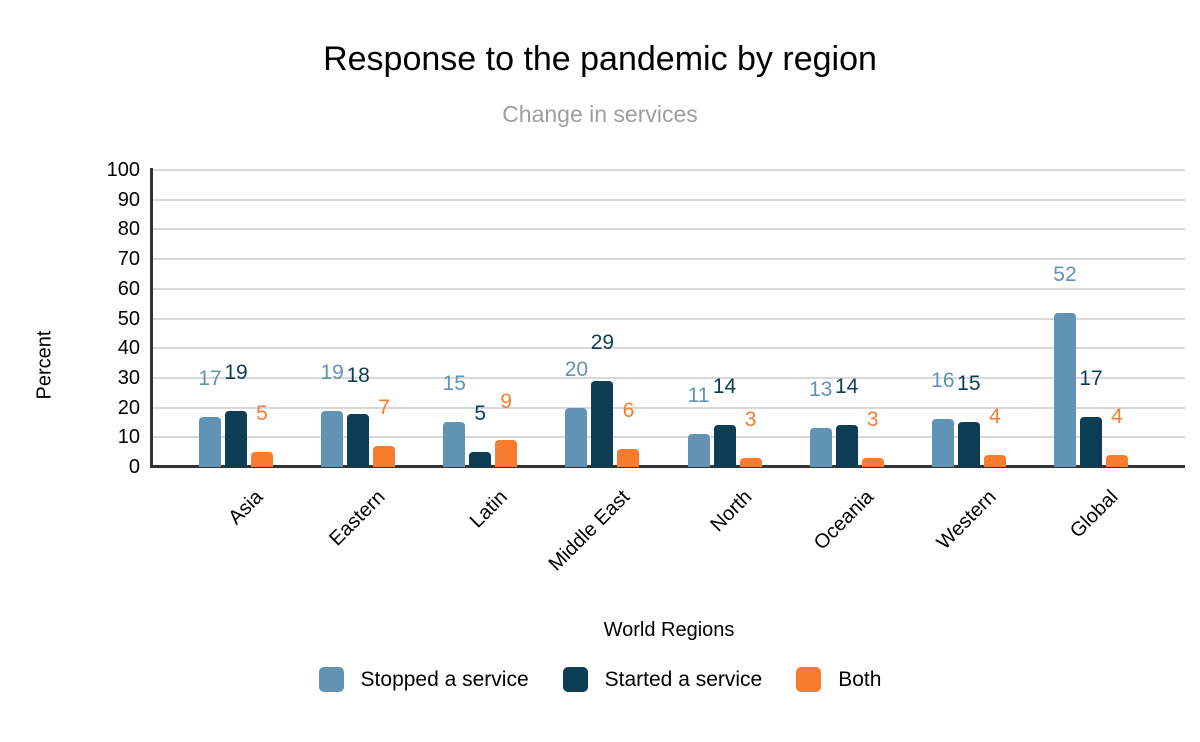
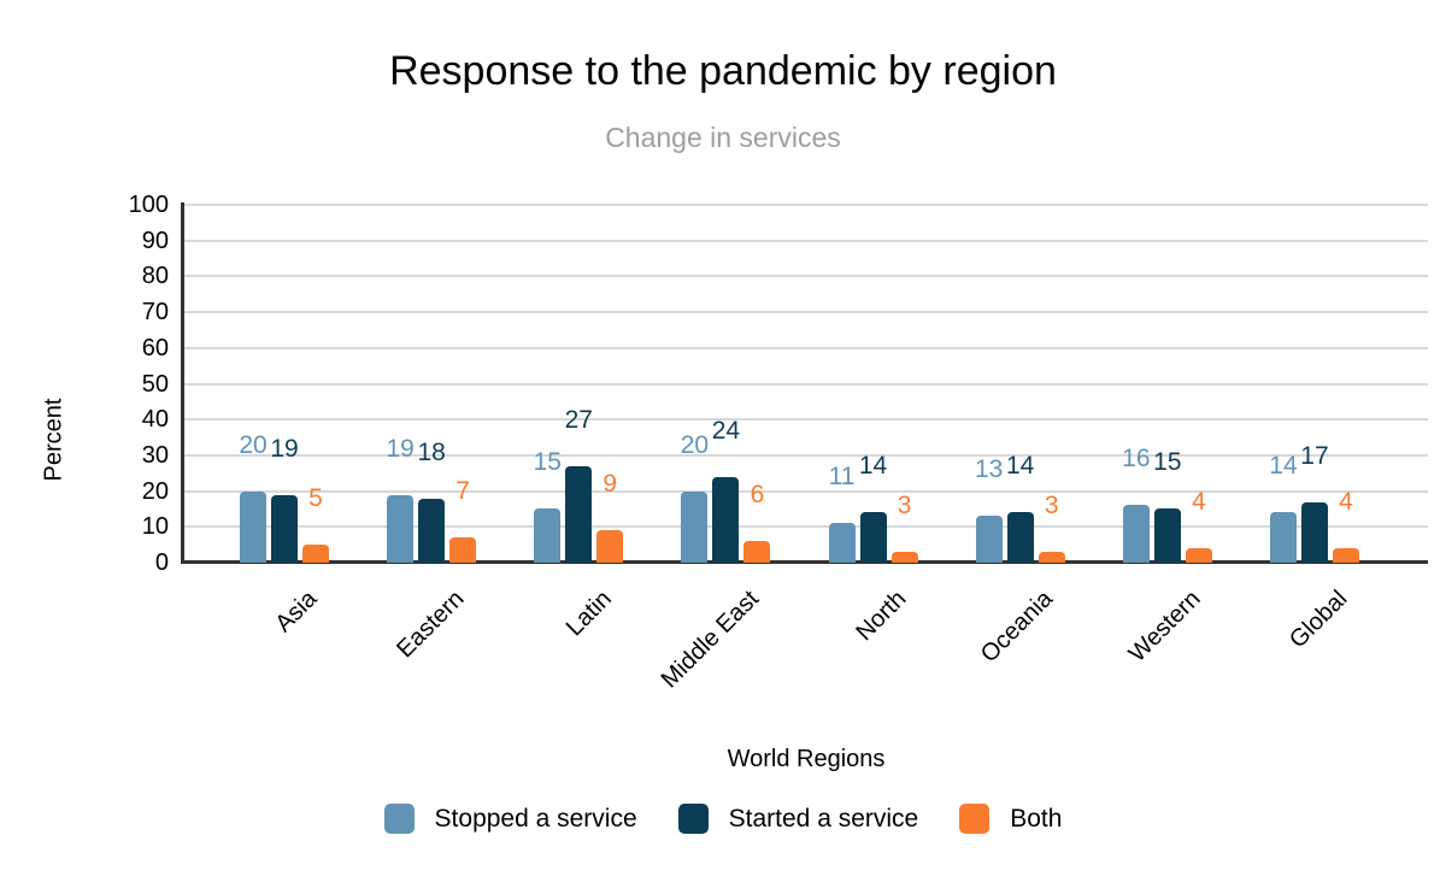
Stopped a service/Asia: 17 -> 20
Started a service/Latin: 5 -> 27
Started a service/Middle East: 29 -> 24
Stopped a service/Global: 52 -> 14
